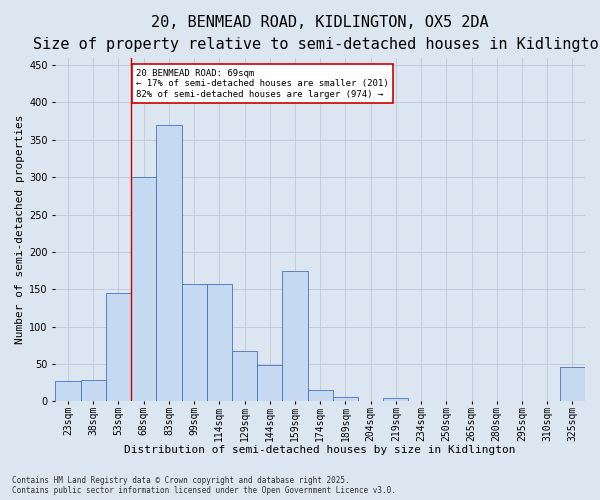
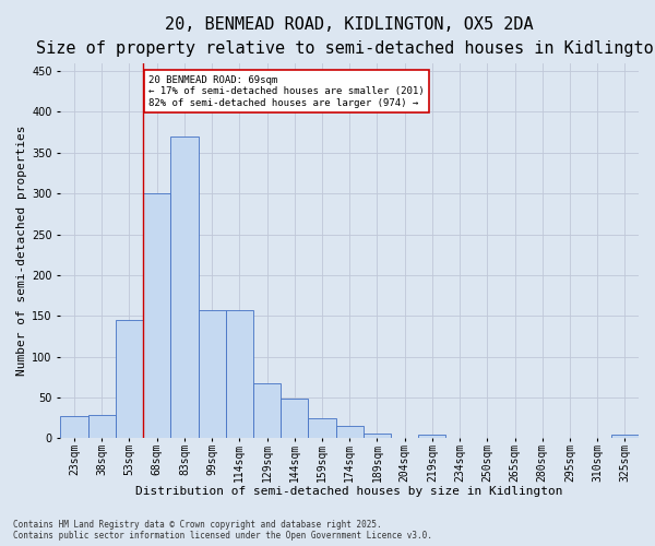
159sqm: 174 -> 25
325sqm: 46 -> 4
